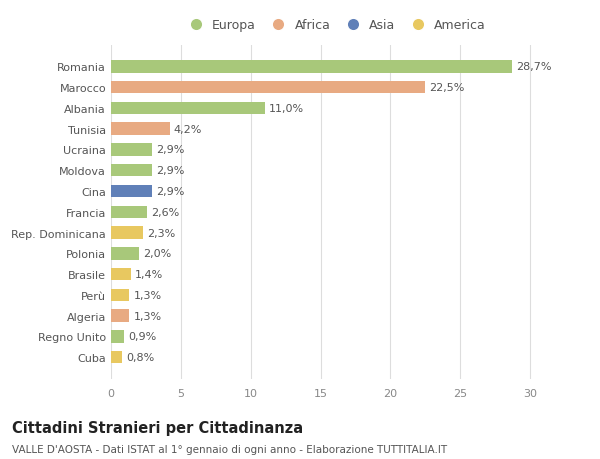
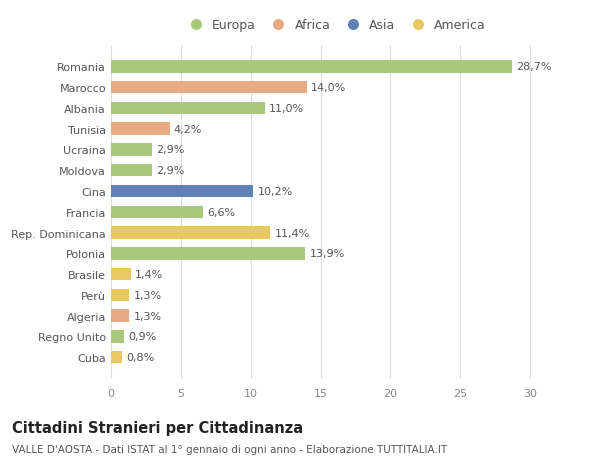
Marocco: 22,5% -> 14,0%
Cina: 2,9% -> 10,2%
Francia: 2,6% -> 6,6%
Rep. Dominicana: 2,3% -> 11,4%
Polonia: 2,0% -> 13,9%
